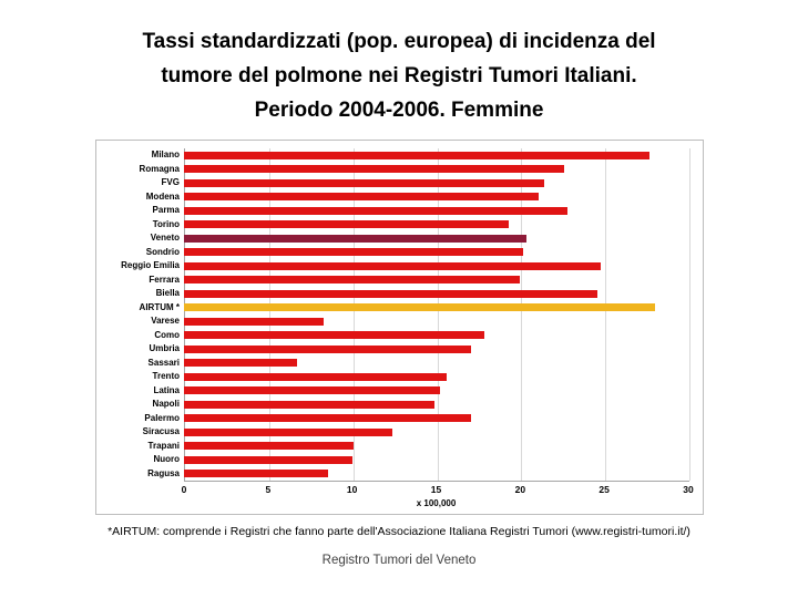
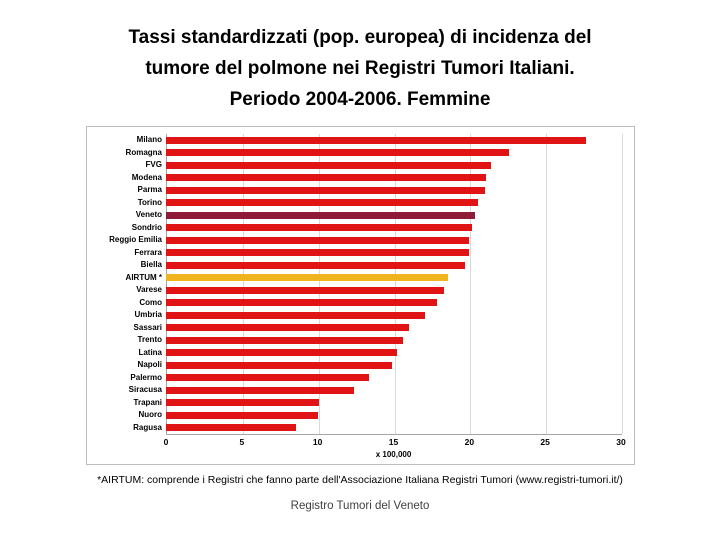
Parma: 22.8 -> 21.0
Torino: 19.3 -> 20.6
Reggio Emilia: 24.8 -> 20.0
Biella: 24.6 -> 19.7
AIRTUM *: 28.0 -> 18.6
Varese: 8.3 -> 18.3
Sassari: 6.7 -> 16.0
Palermo: 17.1 -> 13.4
